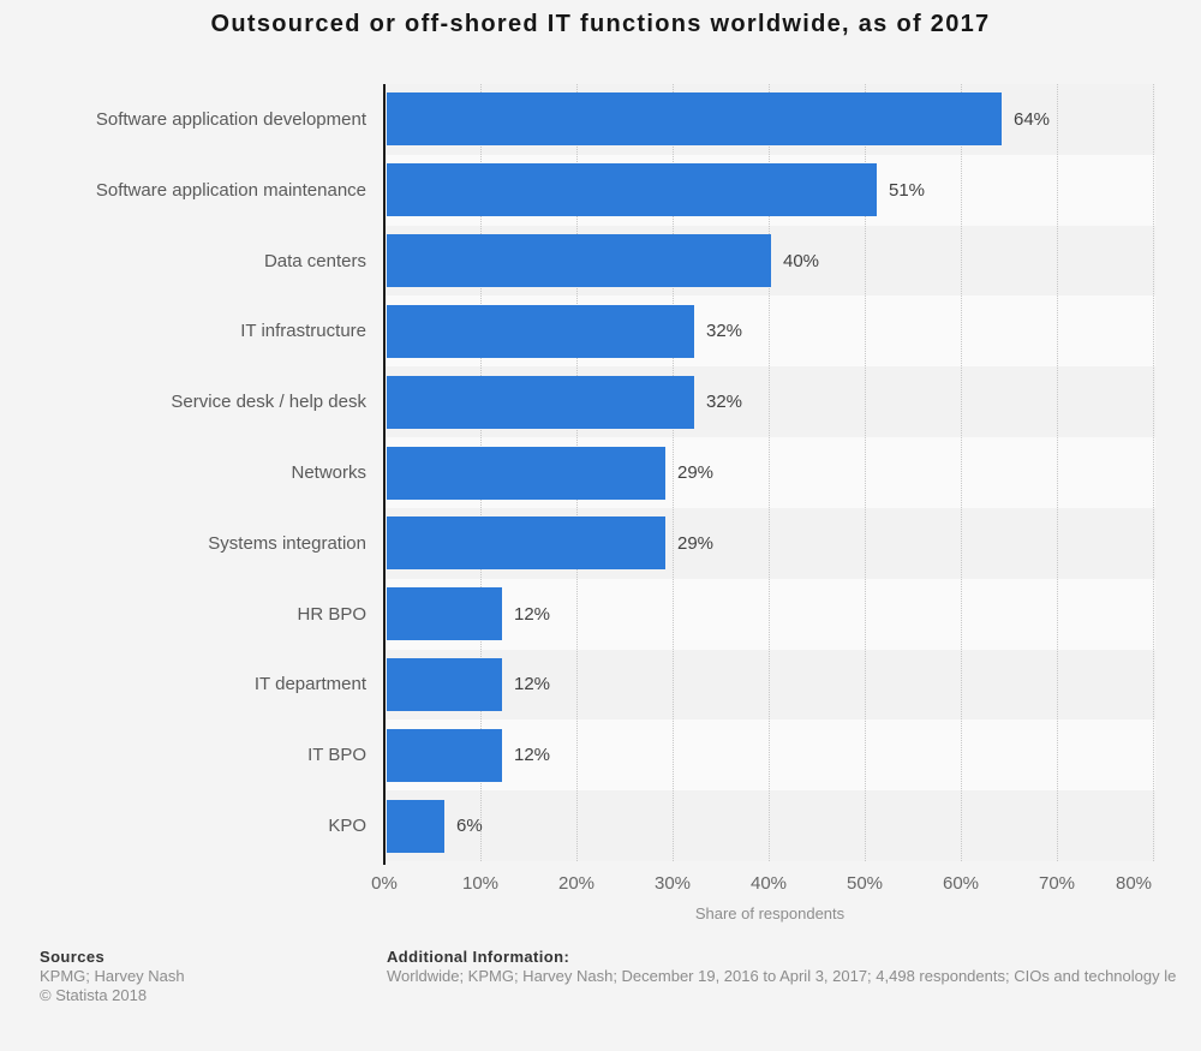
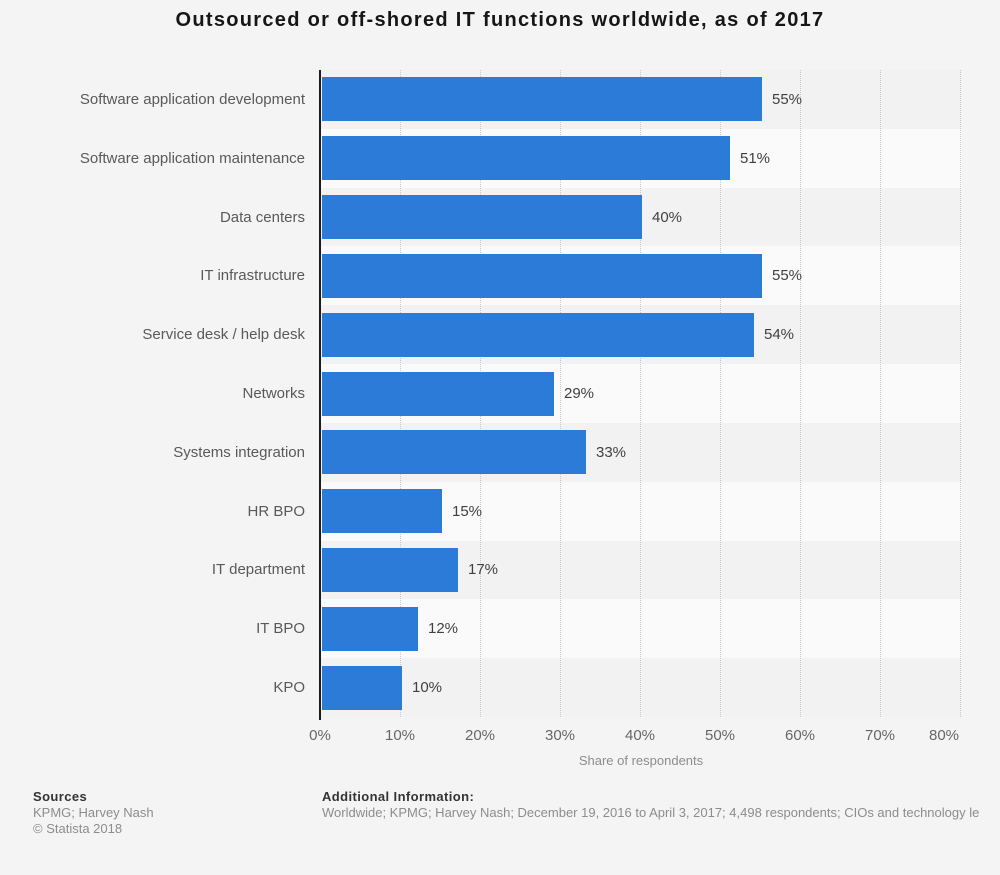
Software application development: 64% -> 55%
IT infrastructure: 32% -> 55%
Service desk / help desk: 32% -> 54%
Systems integration: 29% -> 33%
HR BPO: 12% -> 15%
IT department: 12% -> 17%
KPO: 6% -> 10%
